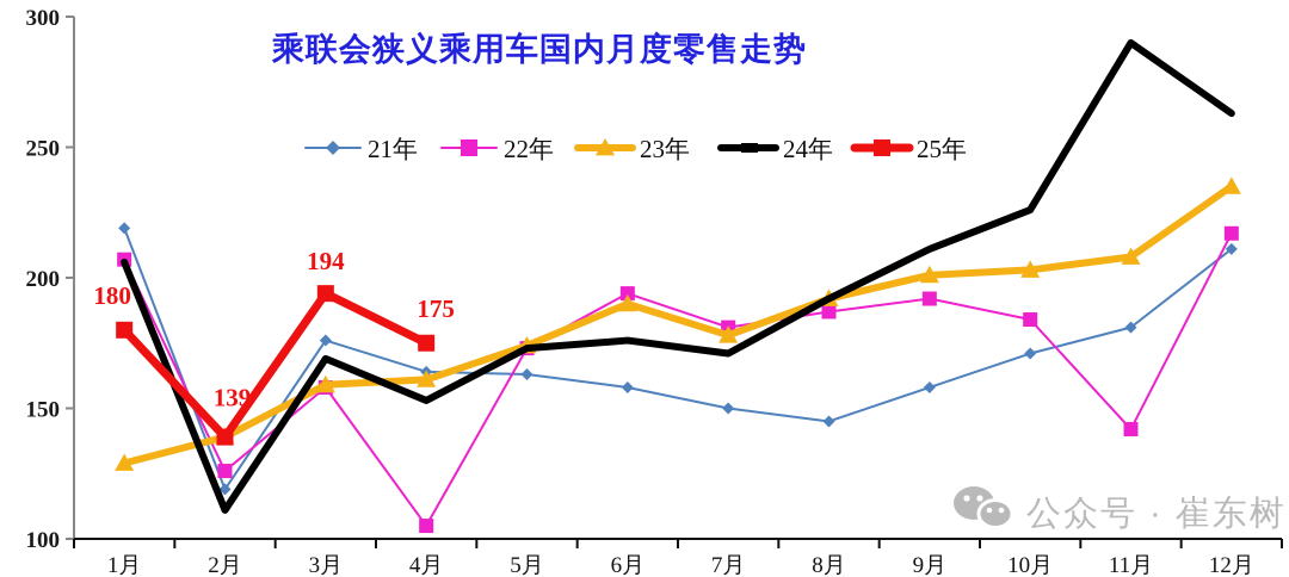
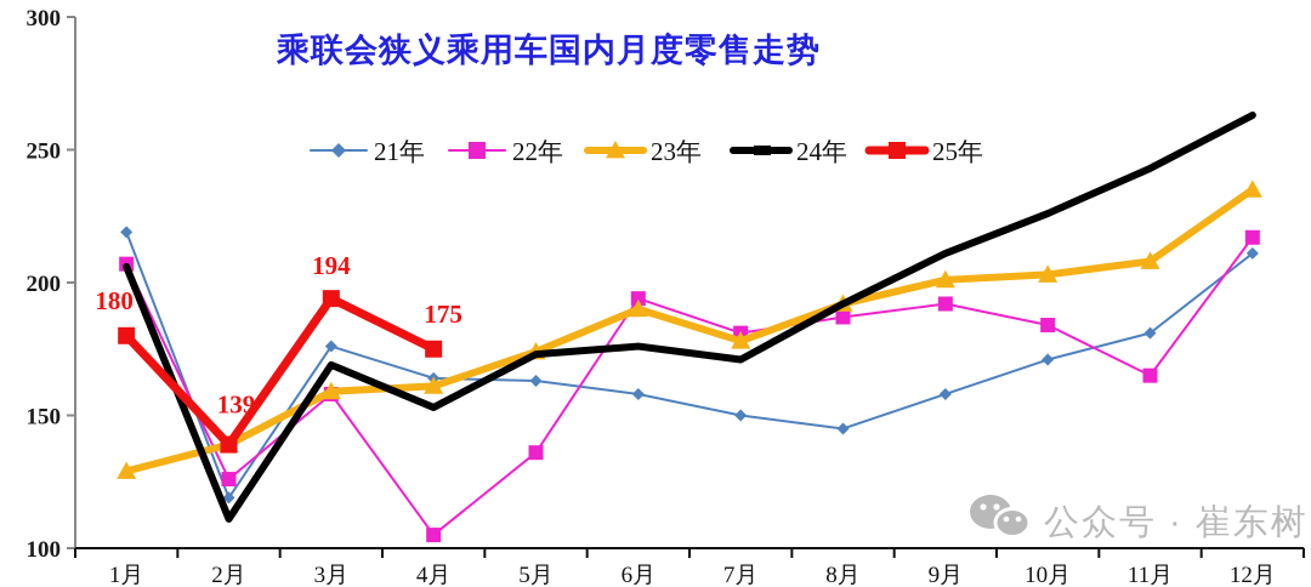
22年/5月: 173 -> 136
22年/11月: 142 -> 165
24年/11月: 290 -> 243
